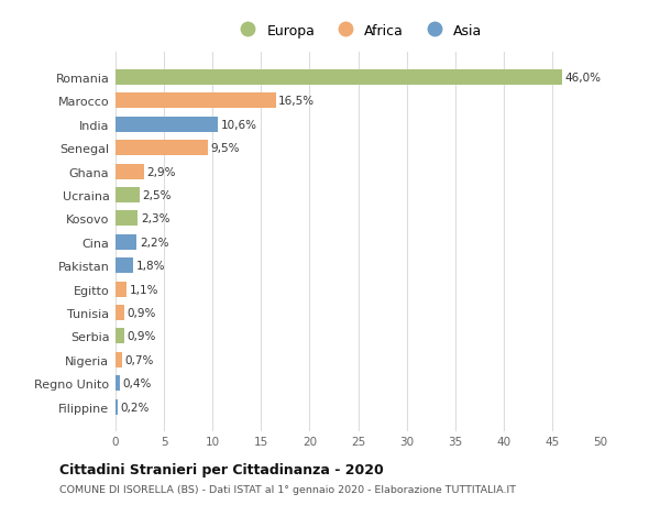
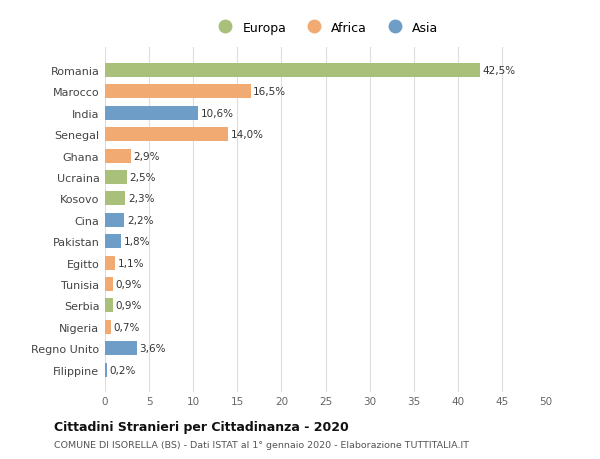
Romania: 46,0% -> 42,5%
Senegal: 9,5% -> 14,0%
Regno Unito: 0,4% -> 3,6%
